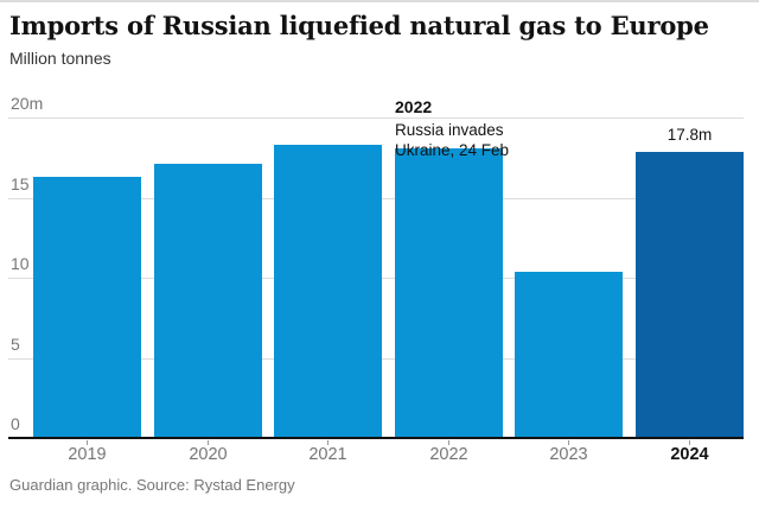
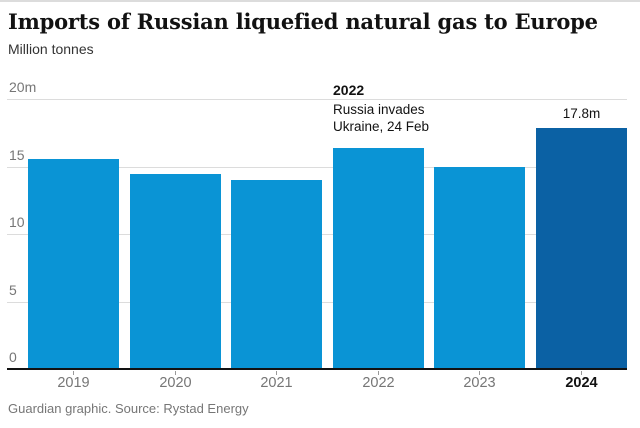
2019: 16.2m -> 15.5m
2020: 17.0m -> 14.4m
2021: 18.2m -> 13.9m
2022: 18.0m -> 16.3m
2023: 10.3m -> 14.9m
